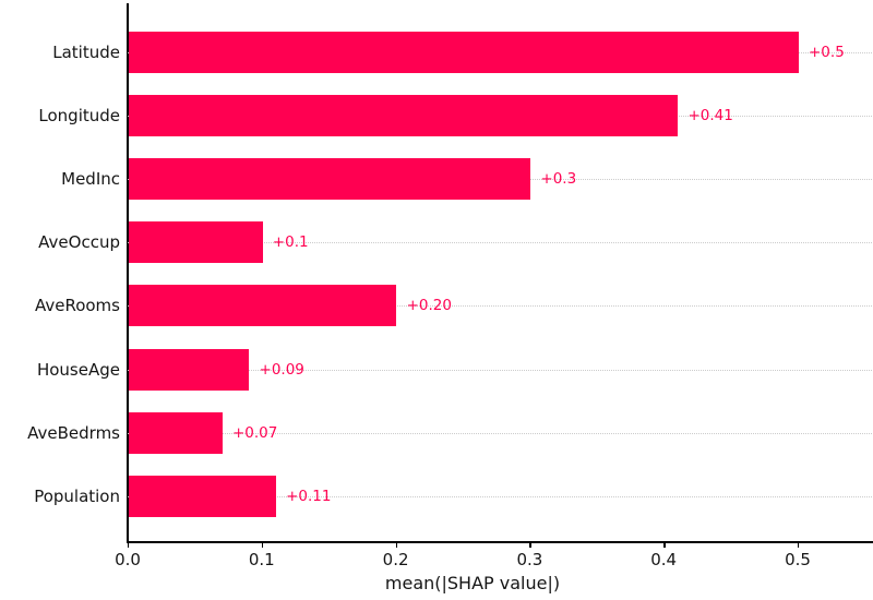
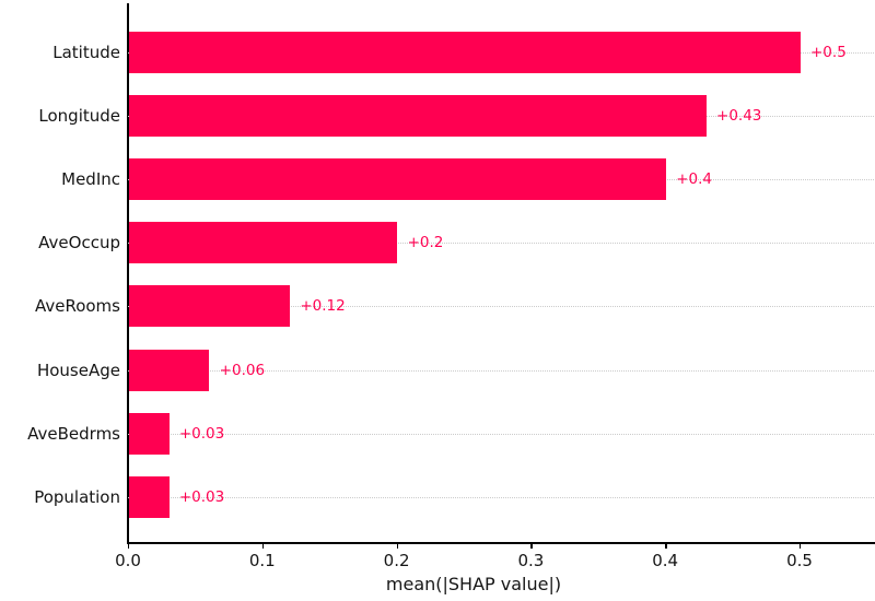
Longitude: +0.41 -> +0.43
MedInc: +0.3 -> +0.4
AveOccup: +0.1 -> +0.2
AveRooms: +0.20 -> +0.12
HouseAge: +0.09 -> +0.06
AveBedrms: +0.07 -> +0.03
Population: +0.11 -> +0.03
